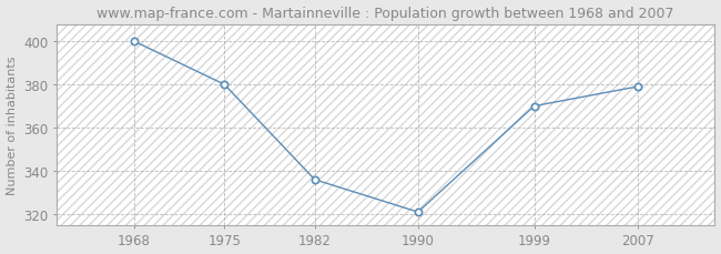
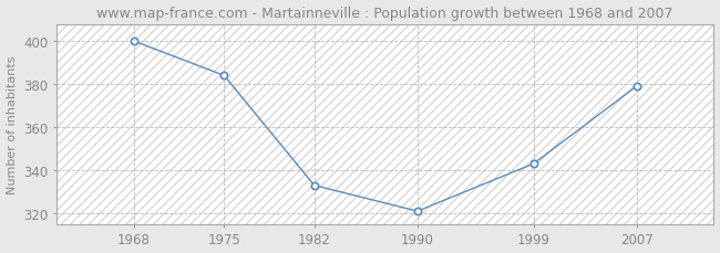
1975: 380 -> 384
1982: 336 -> 333
1999: 370 -> 343
